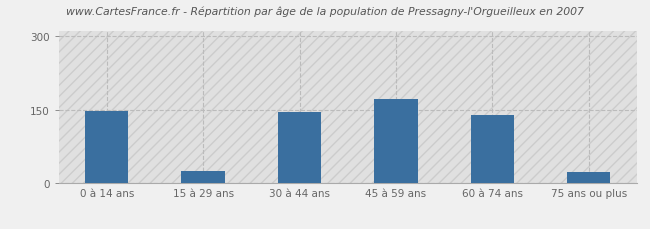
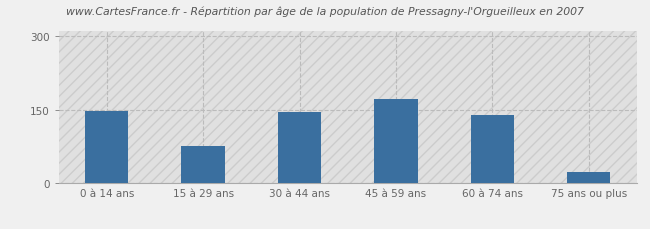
15 à 29 ans: 25 -> 75
